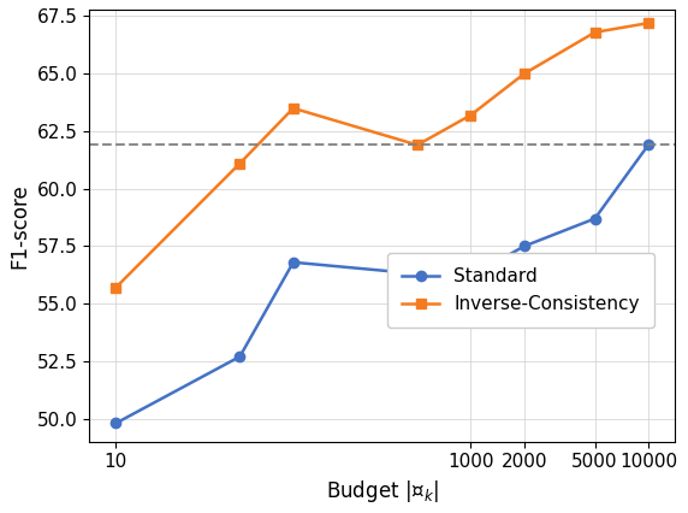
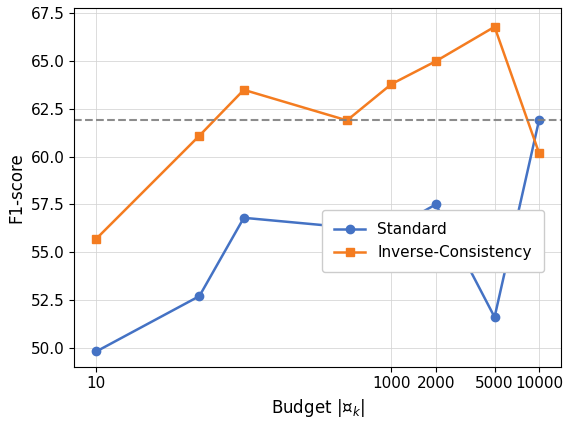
Inverse-Consistency/1000: 63.2 -> 63.8
Standard/5000: 58.7 -> 51.6
Inverse-Consistency/10000: 67.2 -> 60.2
